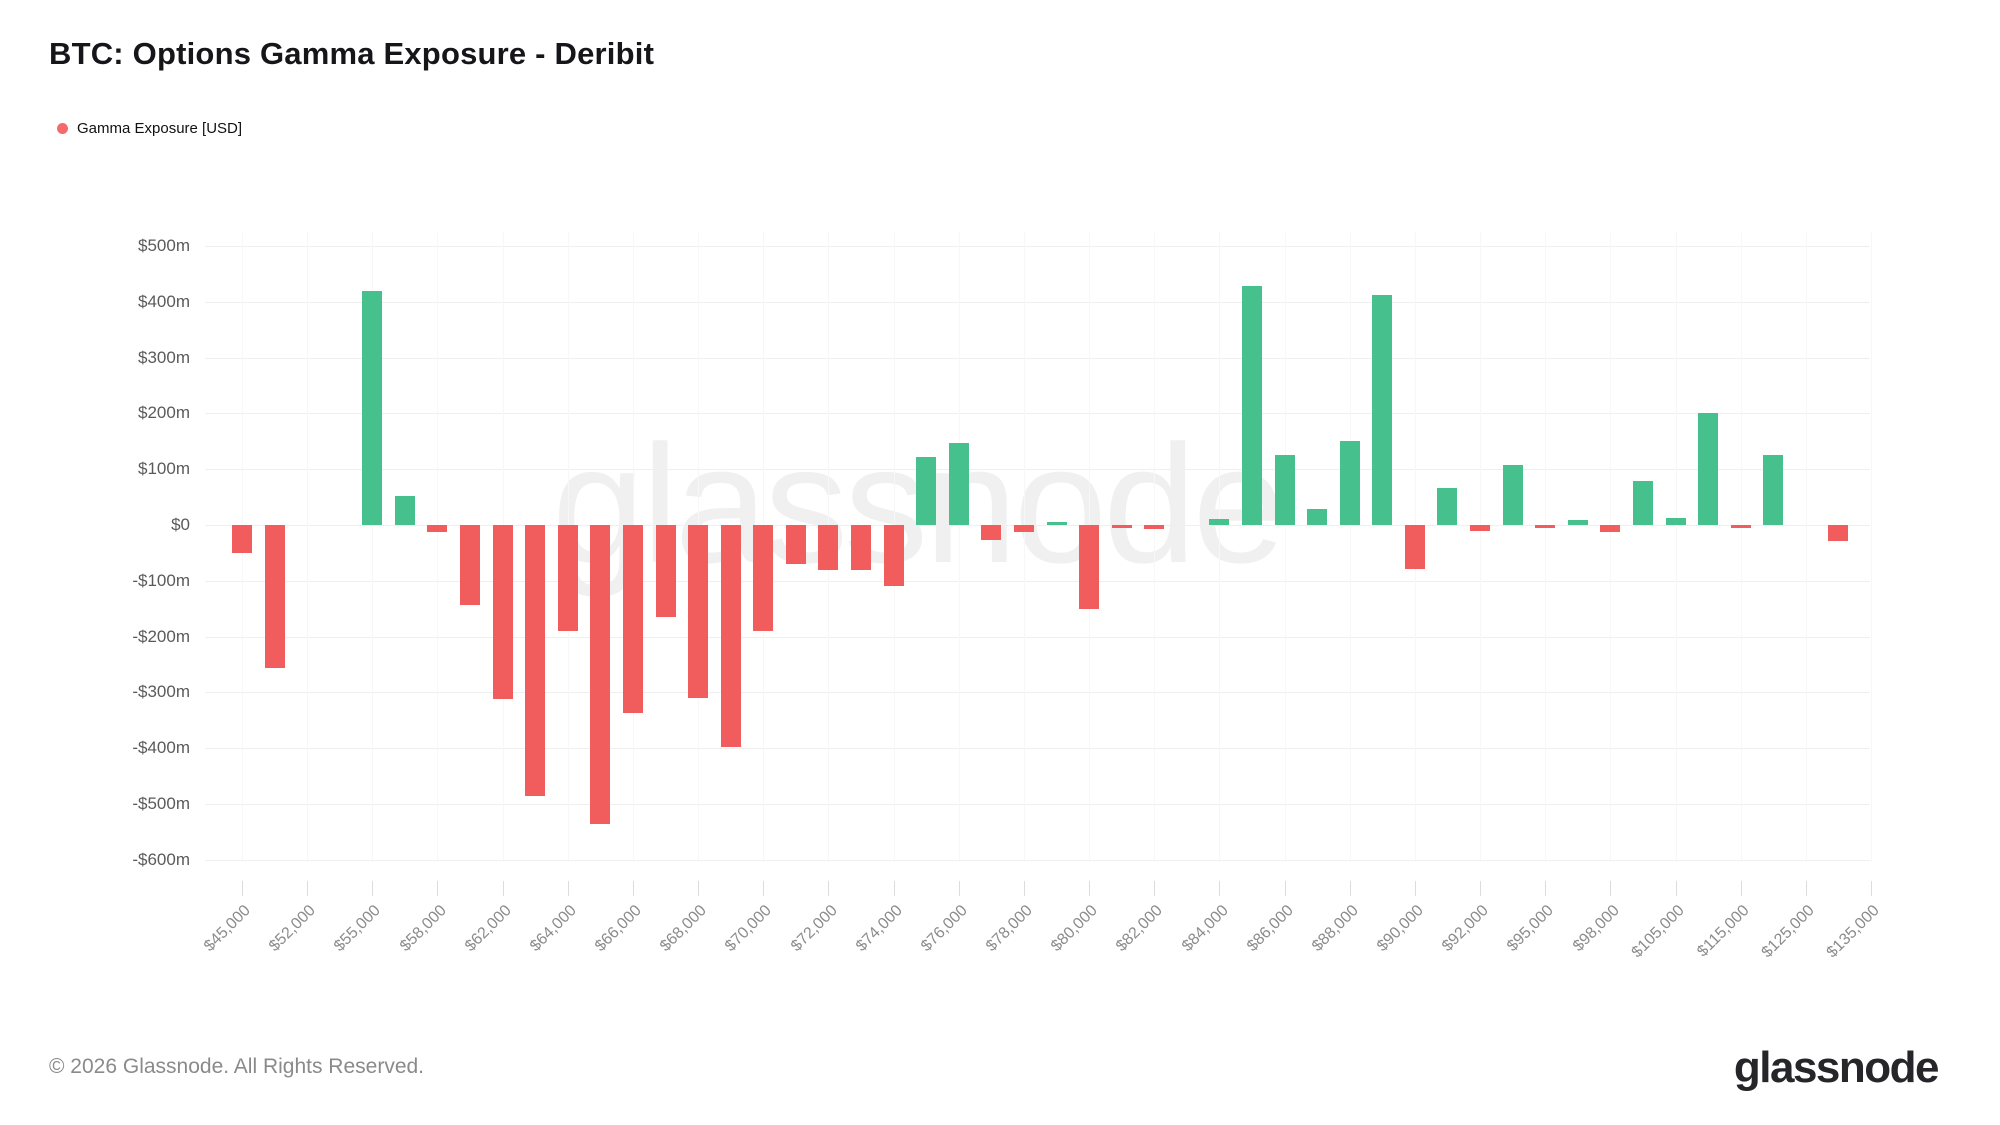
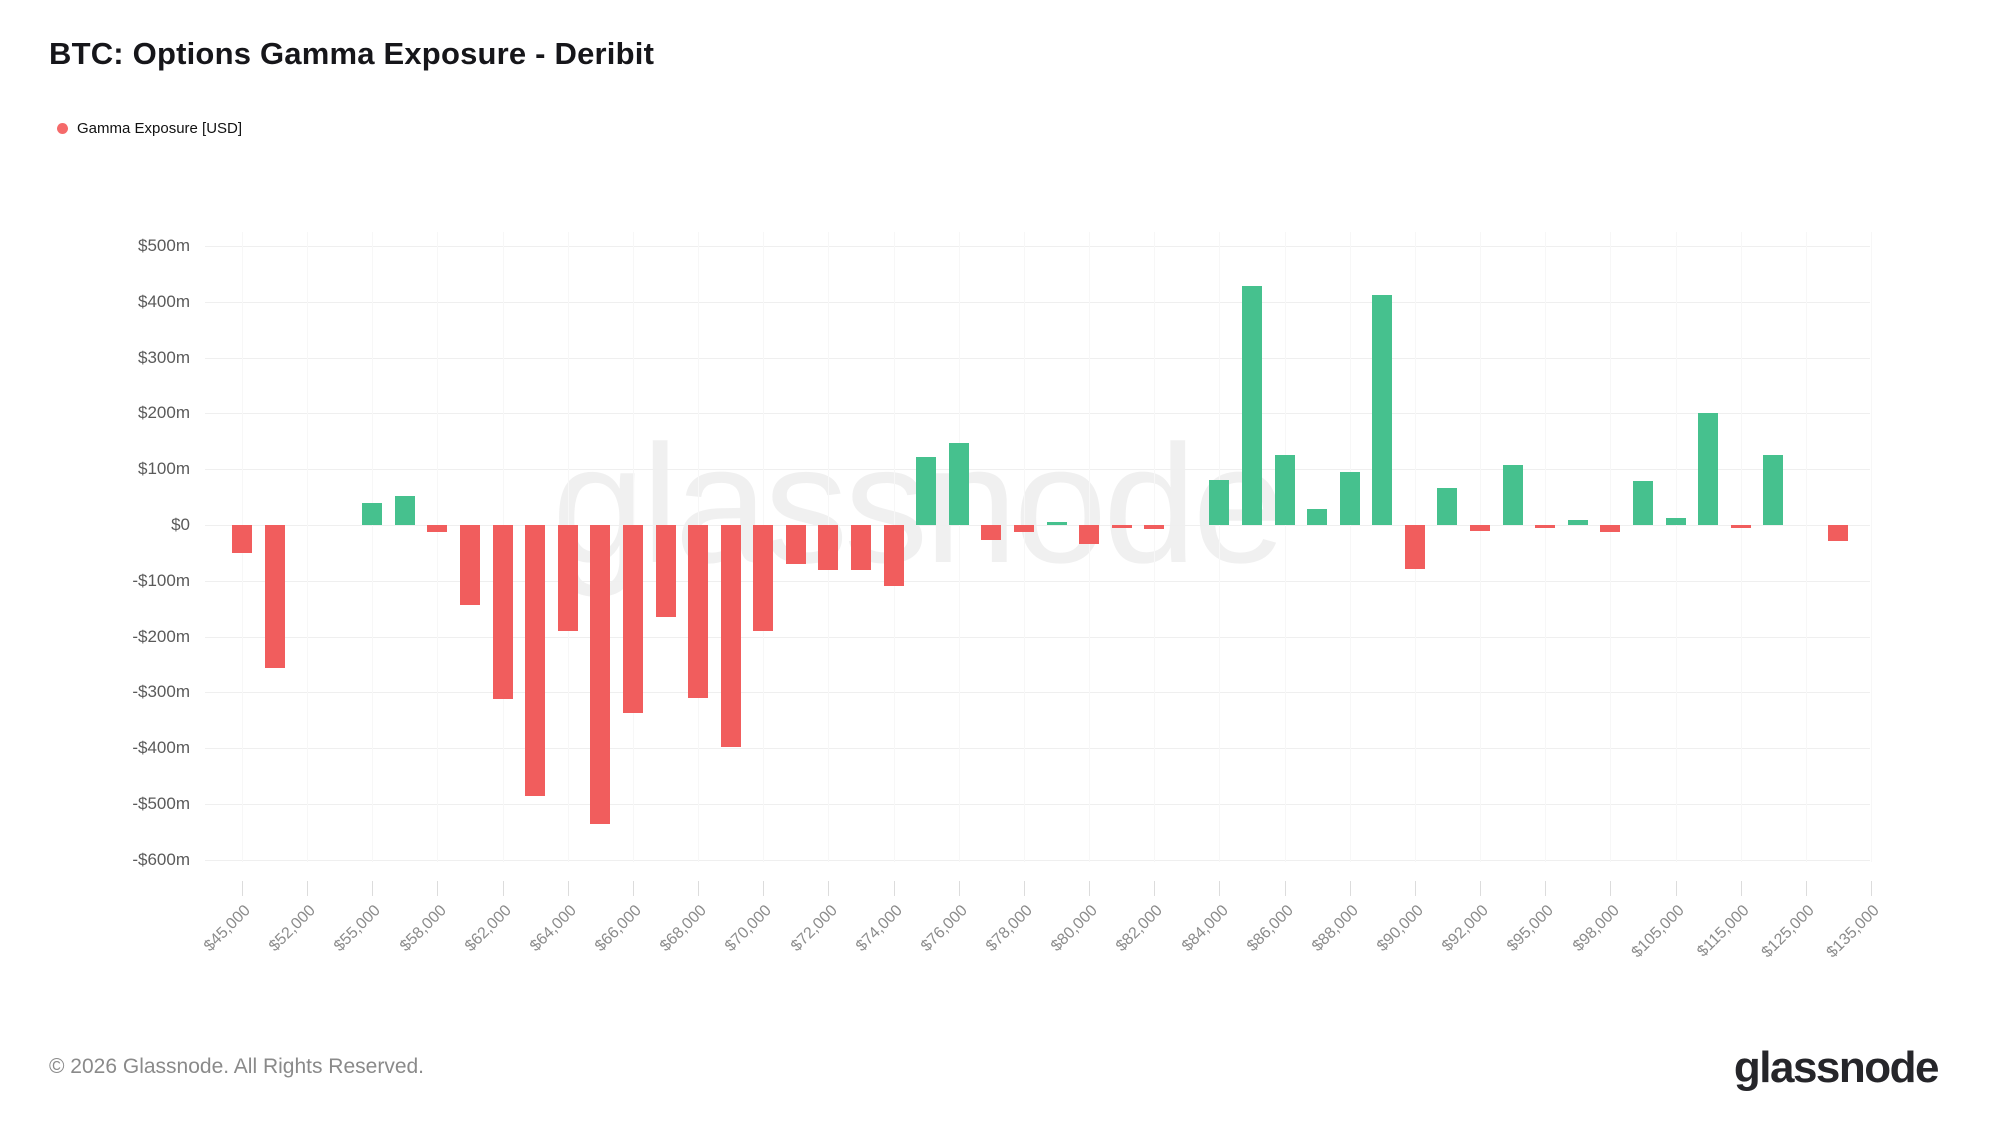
$55,000: $420m -> $40m
$80,000: -$150m -> -$30m
$84,000: $10m -> $80m
$88,000: $150m -> $100m
